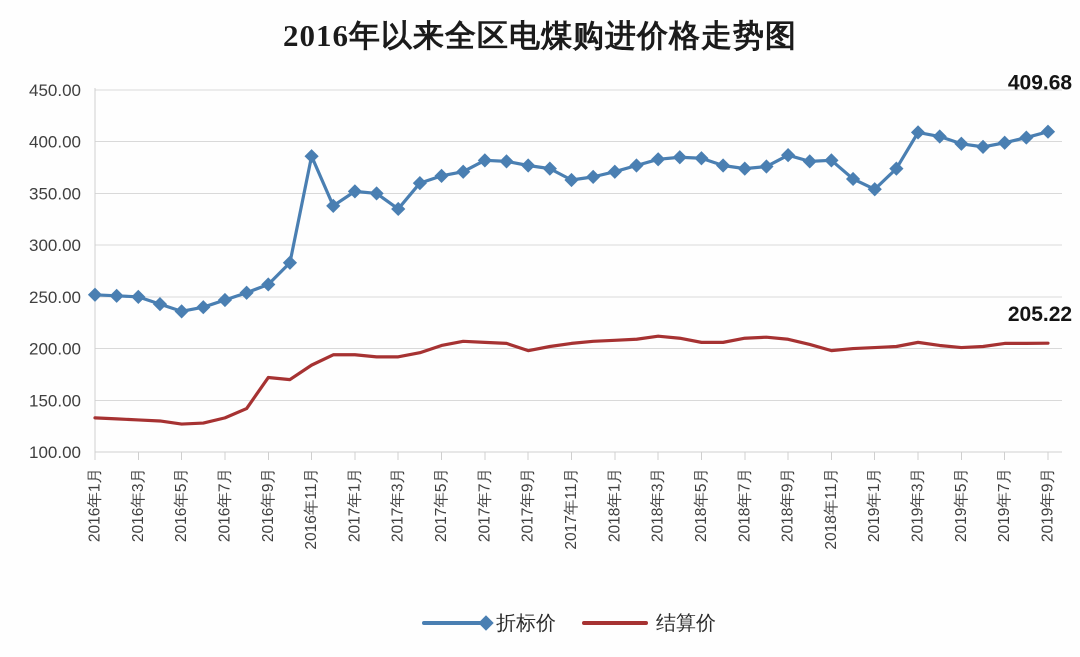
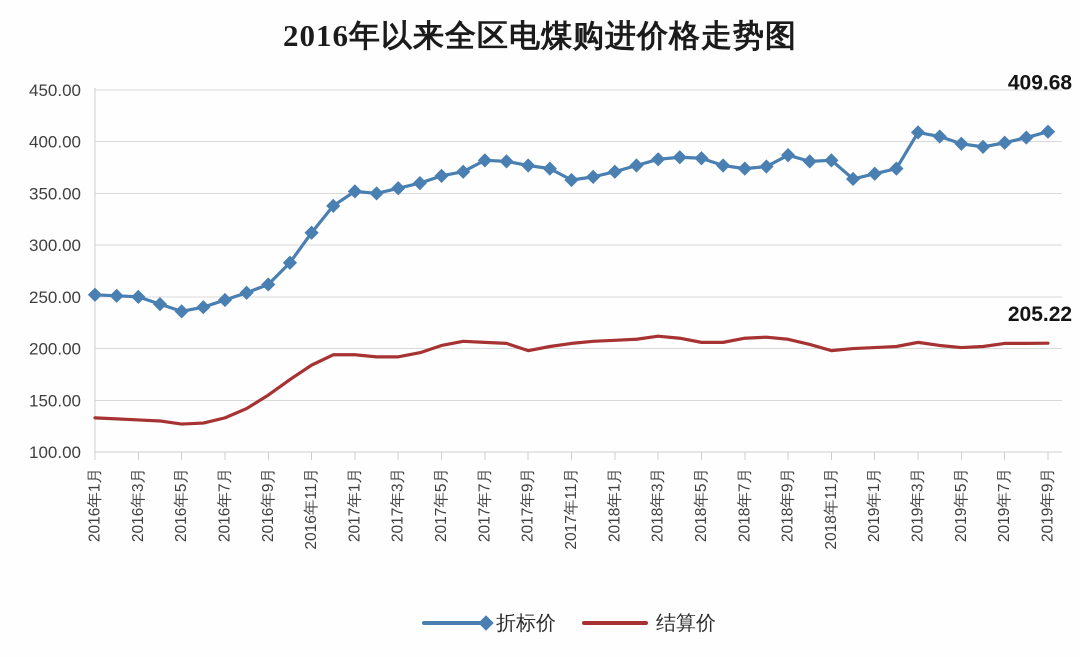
结算价/2016年9月: 172 -> 155
折标价/2016年11月: 386 -> 312
折标价/2017年3月: 335 -> 355
折标价/2019年1月: 354 -> 369
